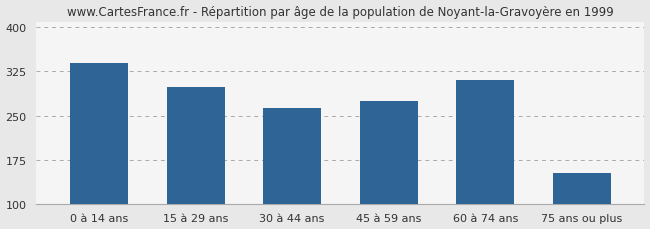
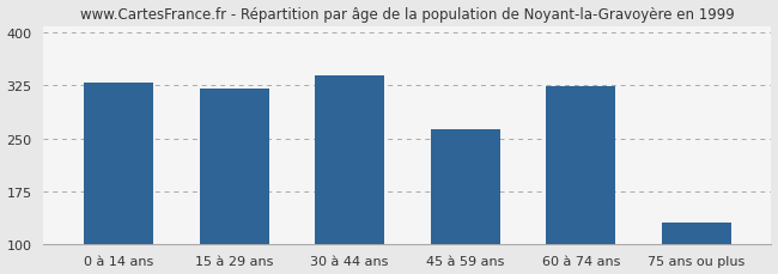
0 à 14 ans: 340 -> 330
15 à 29 ans: 298 -> 320
30 à 44 ans: 262 -> 340
45 à 59 ans: 274 -> 263
60 à 74 ans: 310 -> 324
75 ans ou plus: 152 -> 130
